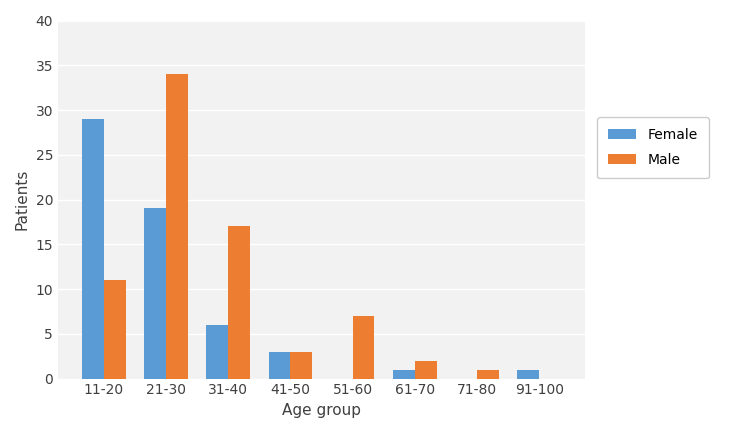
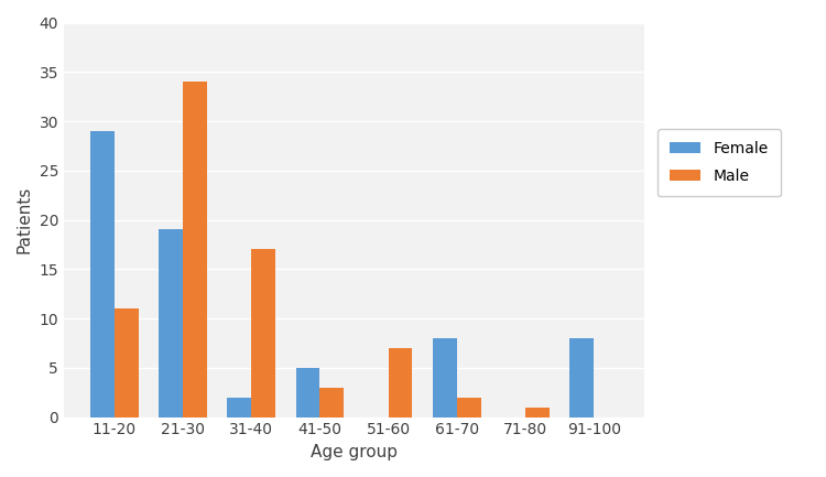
Female/31-40: 6 -> 2
Female/41-50: 3 -> 5
Female/61-70: 1 -> 8
Female/91-100: 1 -> 8
